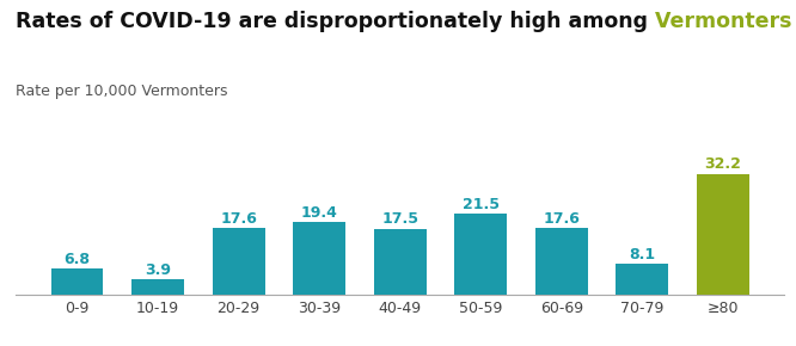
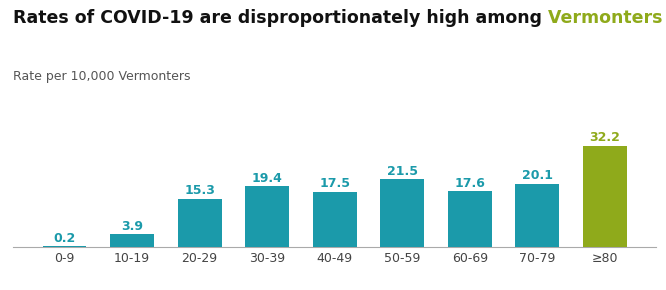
0-9: 6.8 -> 0.2
20-29: 17.6 -> 15.3
70-79: 8.1 -> 20.1
